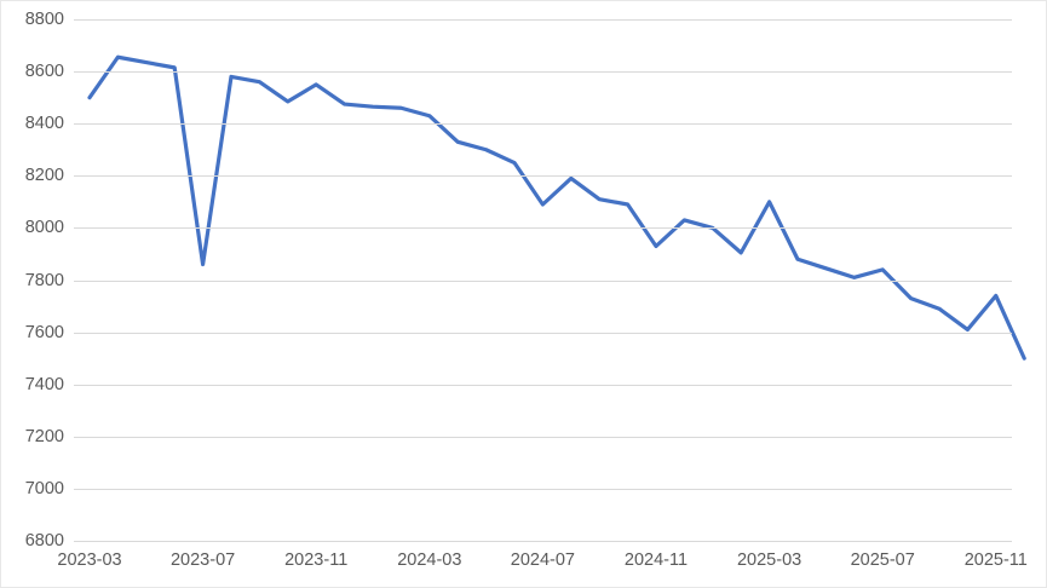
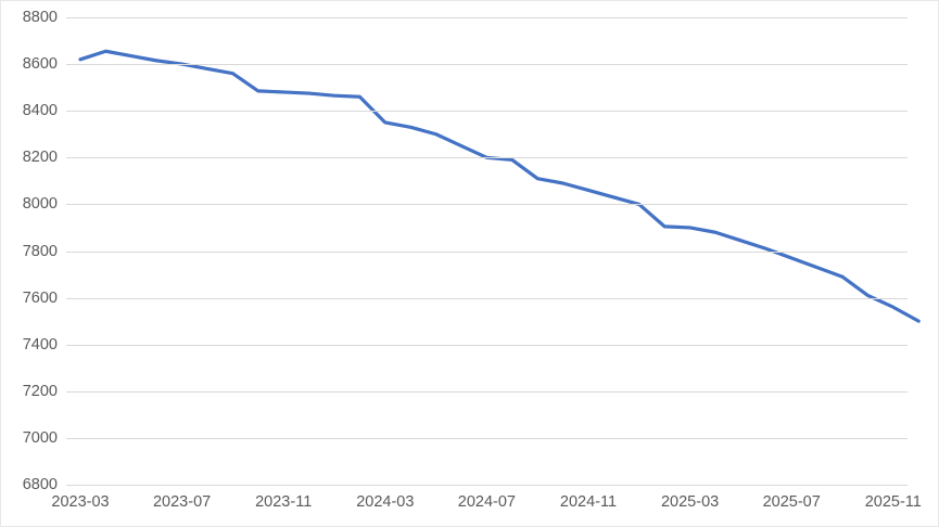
2023-03: 8500 -> 8620
2023-07: 7860 -> 8600
2023-11: 8550 -> 8480
2024-03: 8430 -> 8350
2024-07: 8090 -> 8200
2024-11: 7930 -> 8060
2025-03: 8100 -> 7900
2025-07: 7840 -> 7770
2025-11: 7740 -> 7560
